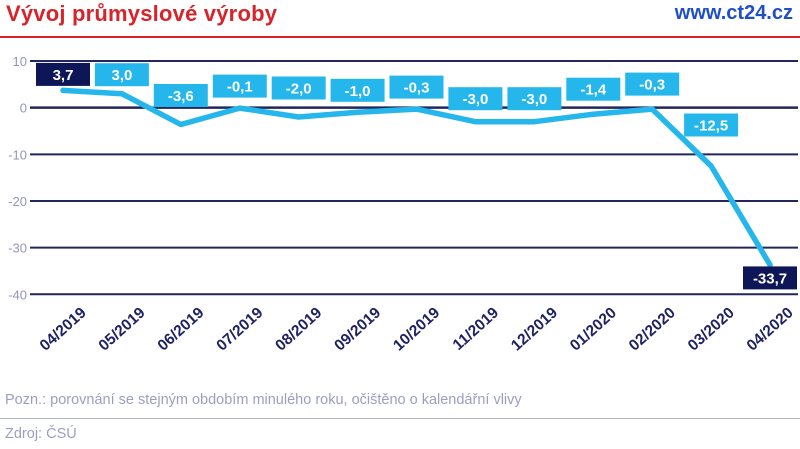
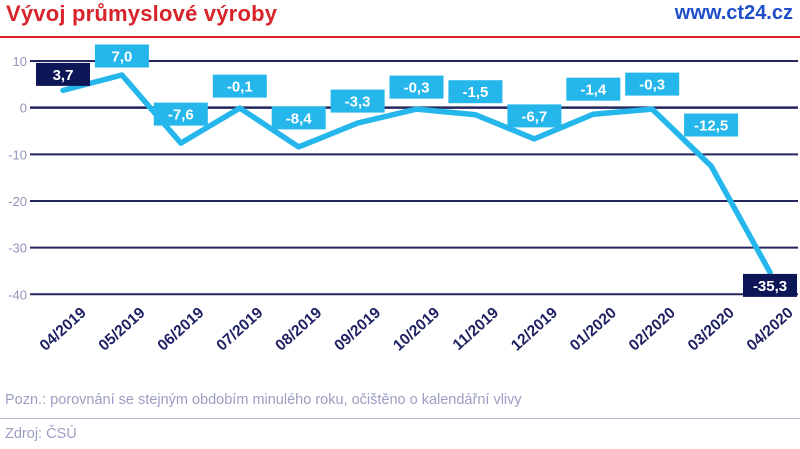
05/2019: 3,0 -> 7,0
06/2019: -3,6 -> -7,6
08/2019: -2,0 -> -8,4
09/2019: -1,0 -> -3,3
11/2019: -3,0 -> -1,5
12/2019: -3,0 -> -6,7
04/2020: -33,7 -> -35,3
